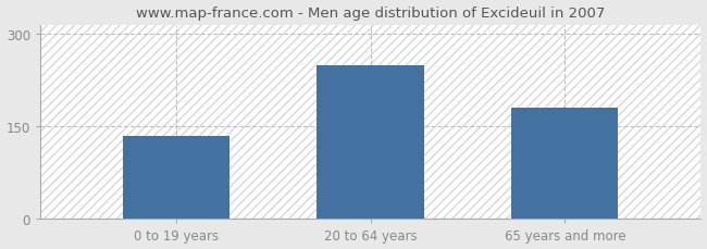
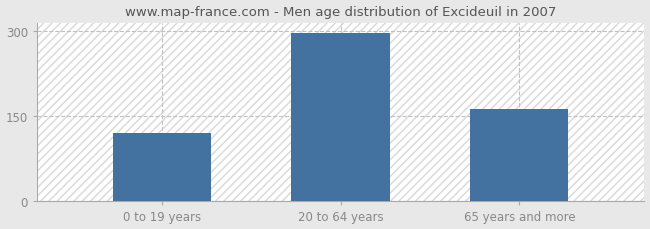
0 to 19 years: 134 -> 120
20 to 64 years: 250 -> 297
65 years and more: 180 -> 163
